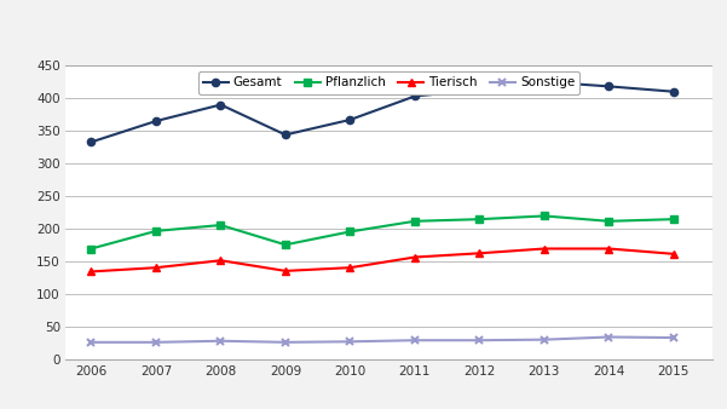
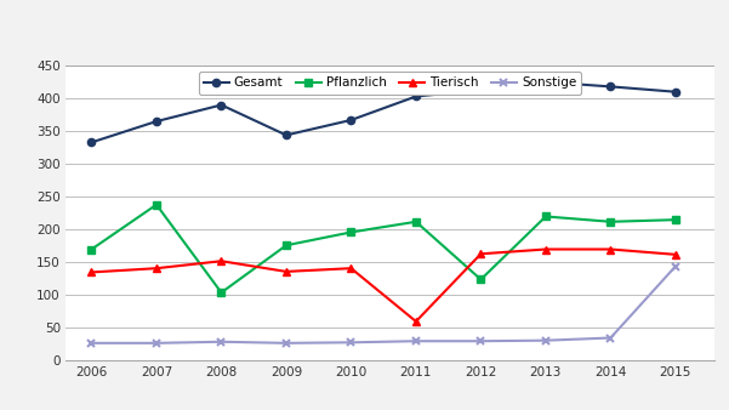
Pflanzlich/2007: 197 -> 238
Pflanzlich/2008: 206 -> 104
Tierisch/2011: 157 -> 60
Pflanzlich/2012: 215 -> 124
Sonstige/2015: 34 -> 144
